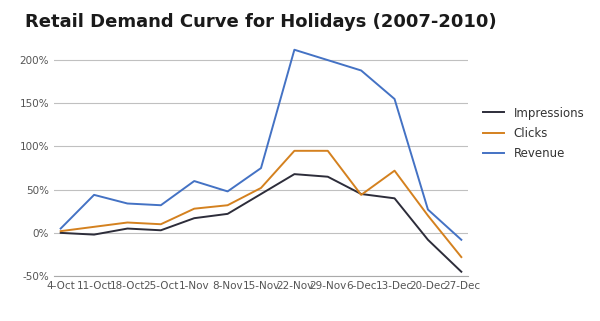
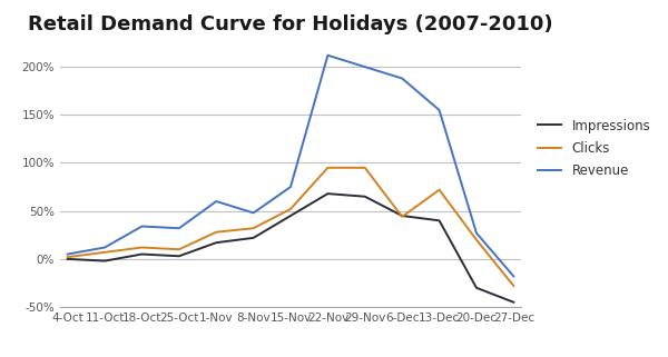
Revenue/11-Oct: 44% -> 12%
Impressions/20-Dec: -8% -> -30%
Revenue/27-Dec: -8% -> -18%
